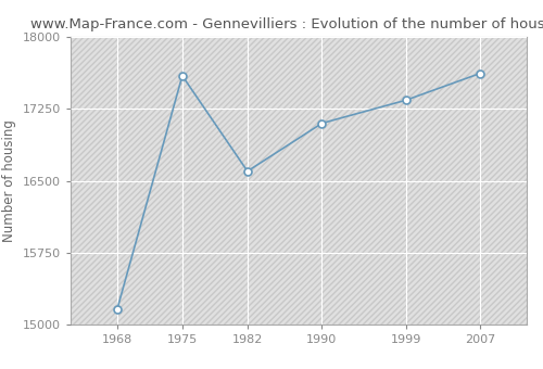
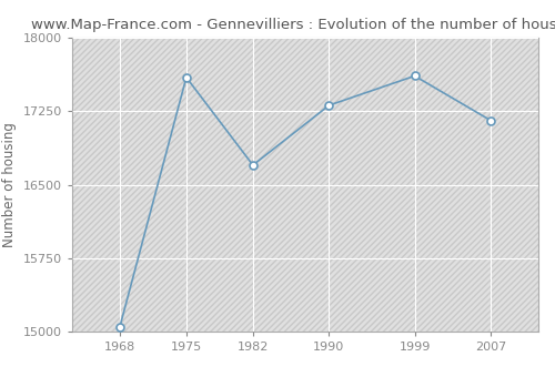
1968: 15160 -> 15050
1982: 16600 -> 16700
1990: 17100 -> 17310
1999: 17340 -> 17610
2007: 17620 -> 17160
